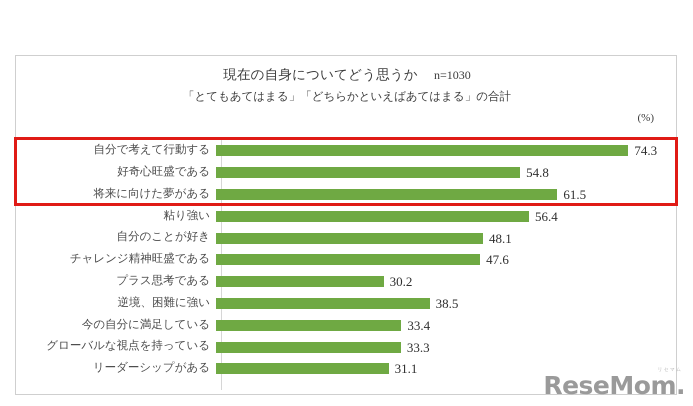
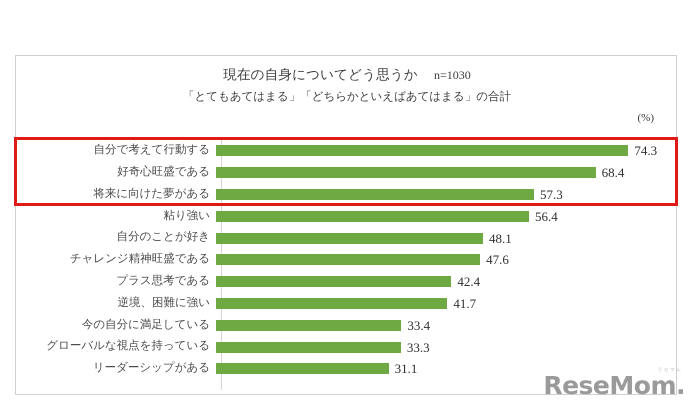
好奇心旺盛である: 54.8 -> 68.4
将来に向けた夢がある: 61.5 -> 57.3
プラス思考である: 30.2 -> 42.4
逆境、困難に強い: 38.5 -> 41.7
